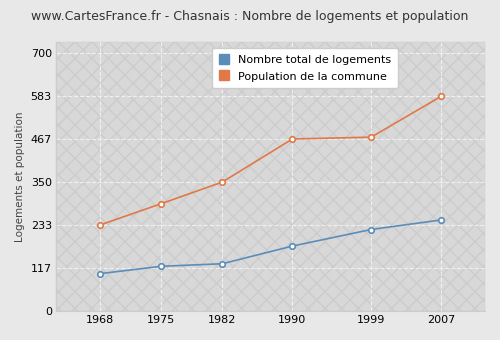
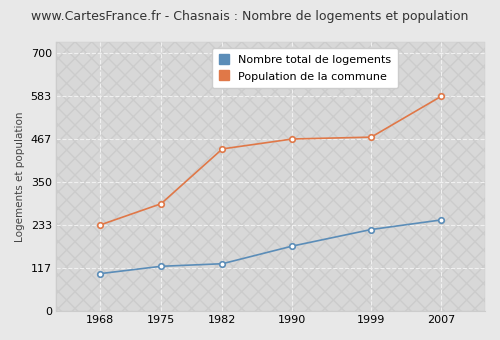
Population de la commune/1982: 350 -> 440
